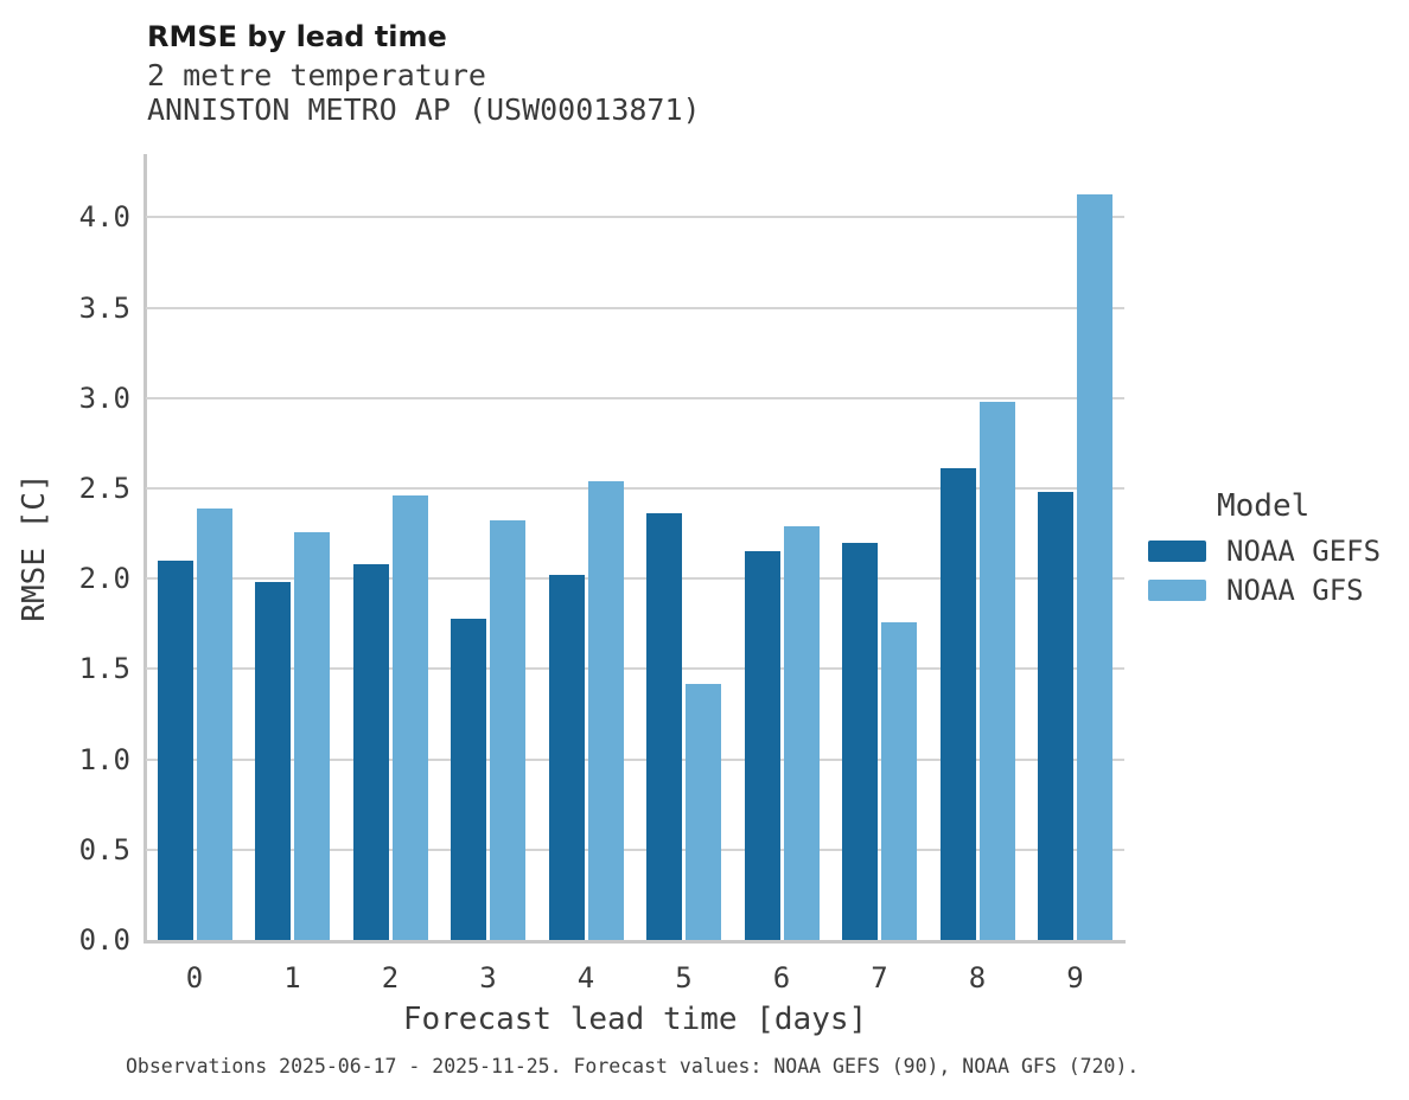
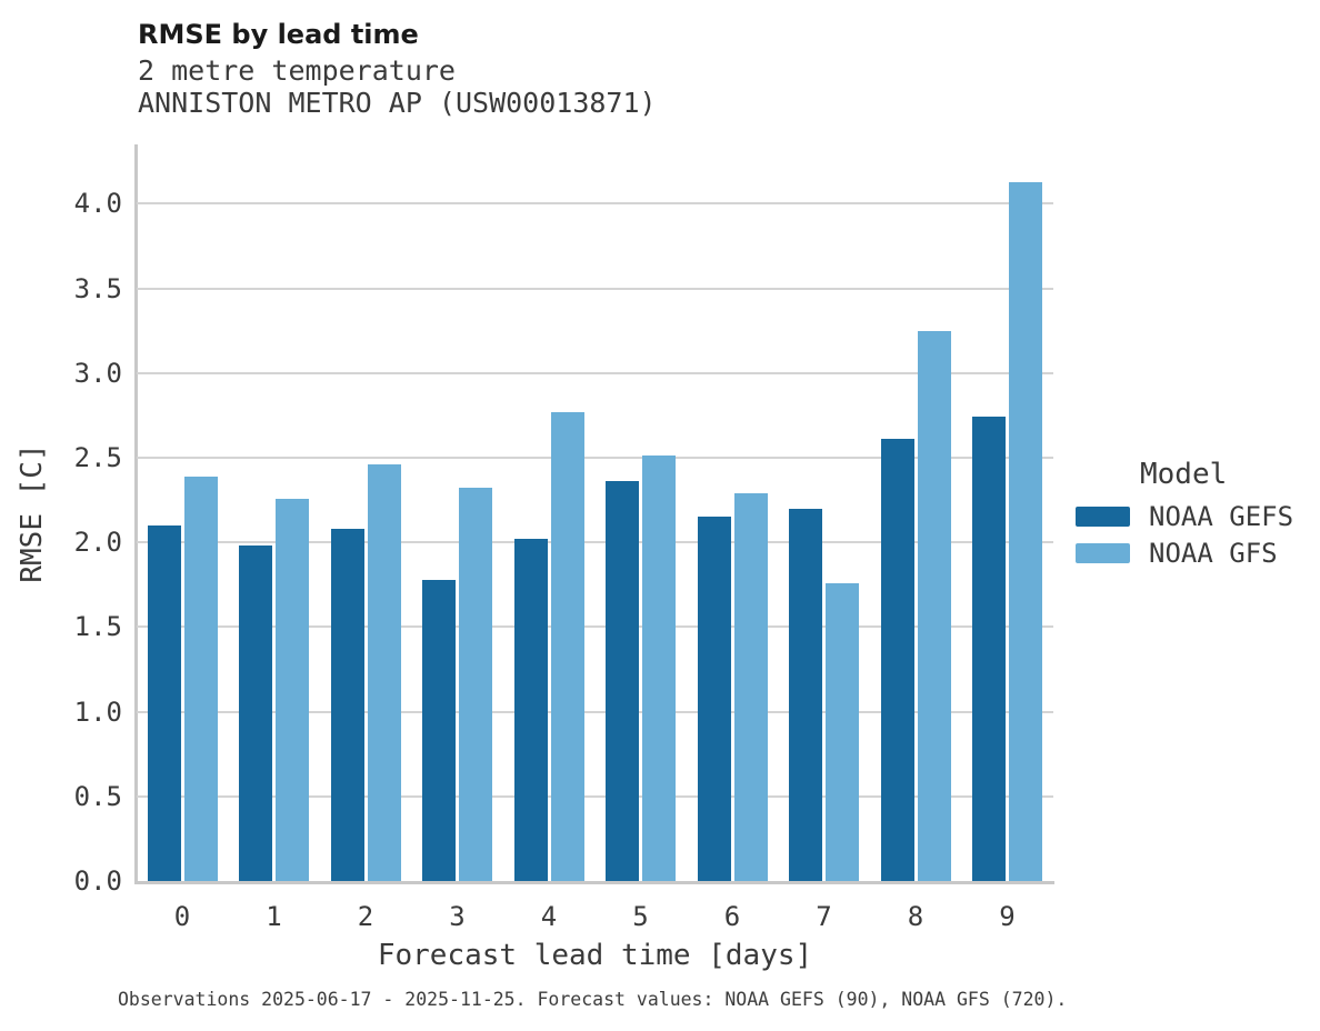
NOAA GFS/4: 2.54 -> 2.77
NOAA GFS/5: 1.42 -> 2.51
NOAA GFS/8: 2.98 -> 3.25
NOAA GEFS/9: 2.48 -> 2.74
